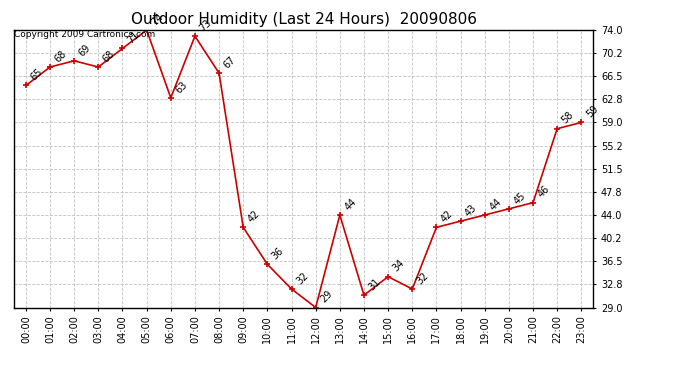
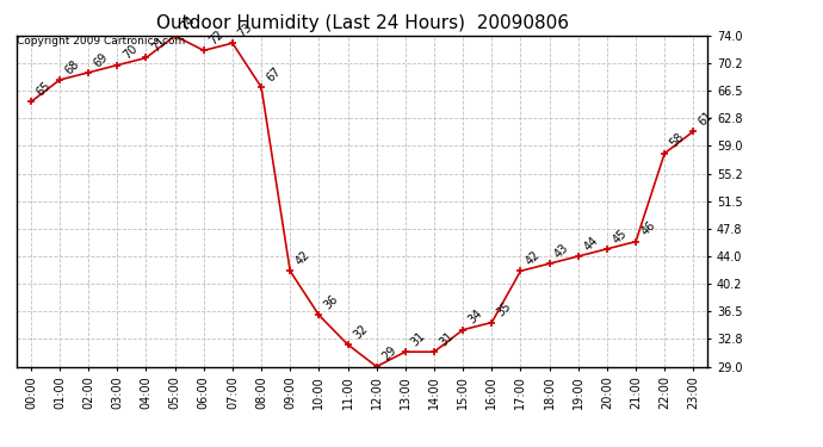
03:00: 68 -> 70
06:00: 63 -> 72
13:00: 44 -> 31
16:00: 32 -> 35
23:00: 59 -> 61
